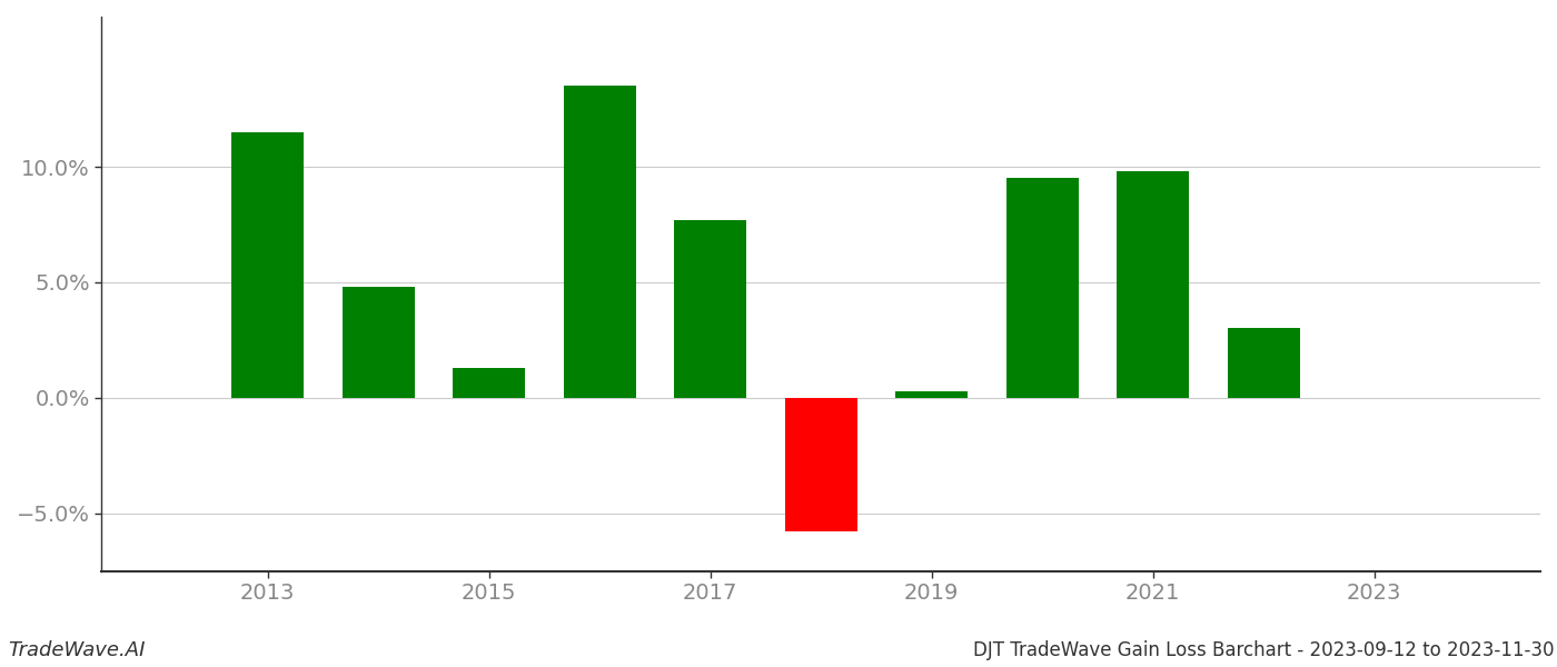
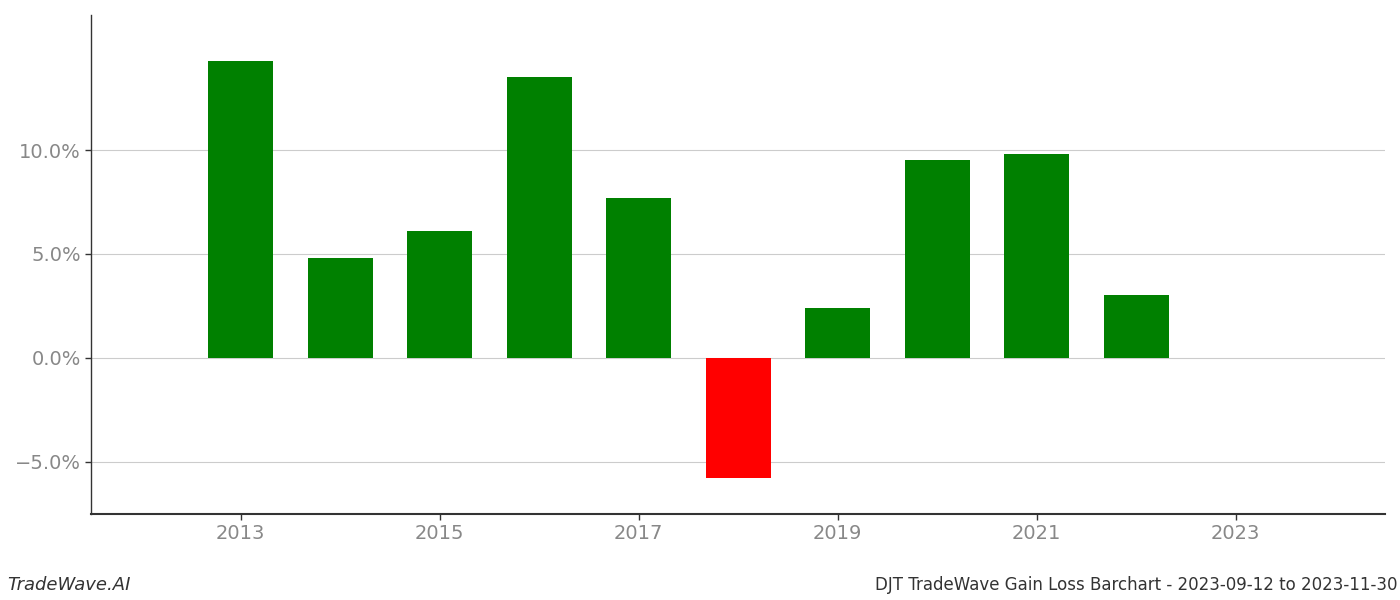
2013: 11.5% -> 14.3%
2015: 1.3% -> 6.1%
2019: 0.3% -> 2.4%
